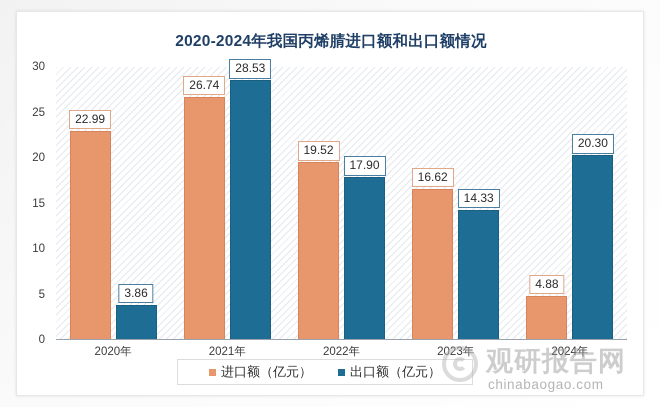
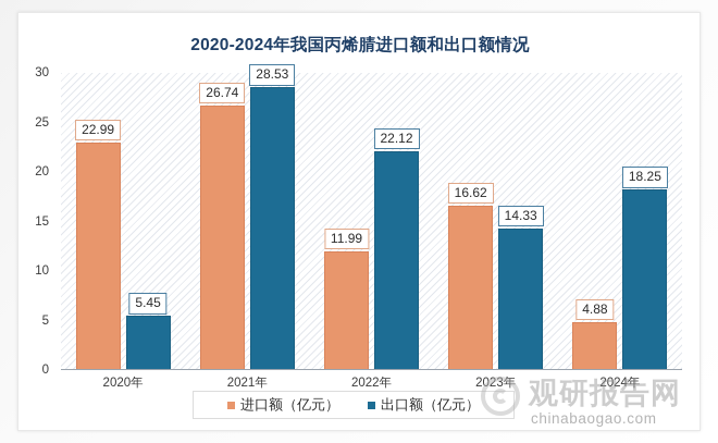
出口额（亿元）/2020年: 3.86 -> 5.45
进口额（亿元）/2022年: 19.52 -> 11.99
出口额（亿元）/2022年: 17.90 -> 22.12
出口额（亿元）/2024年: 20.30 -> 18.25
